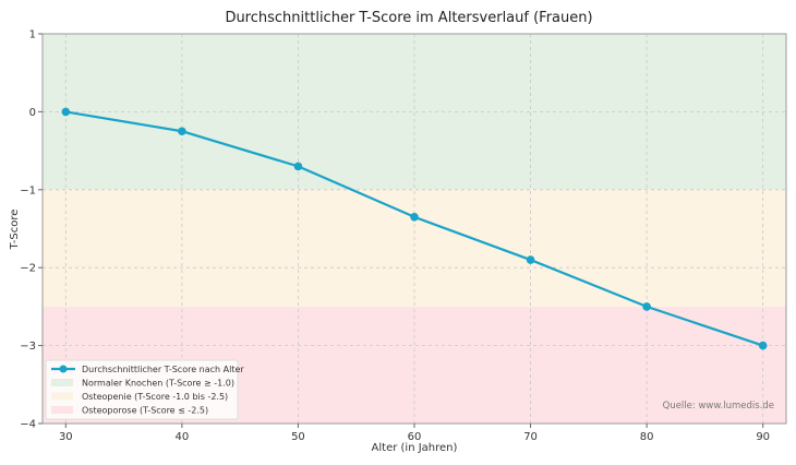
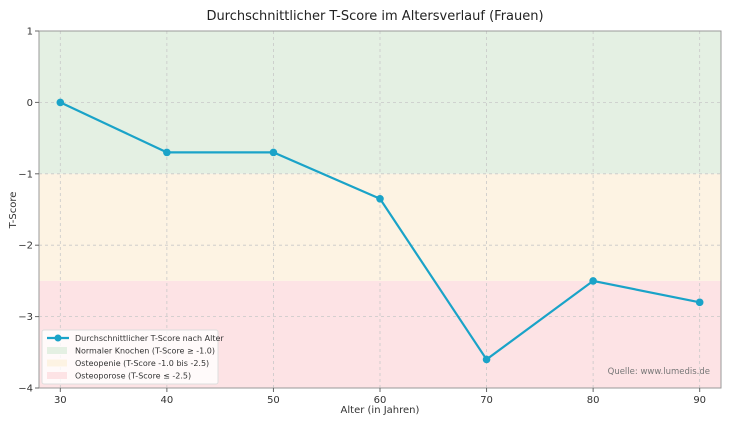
40: -0.2 -> -0.7
70: -1.9 -> -3.6
90: -3.0 -> -2.8
